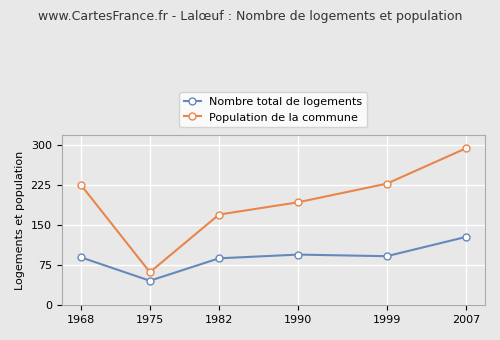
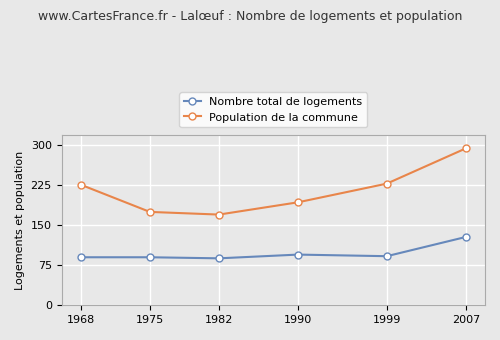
Nombre total de logements/1975: 46 -> 90
Population de la commune/1975: 62 -> 175
